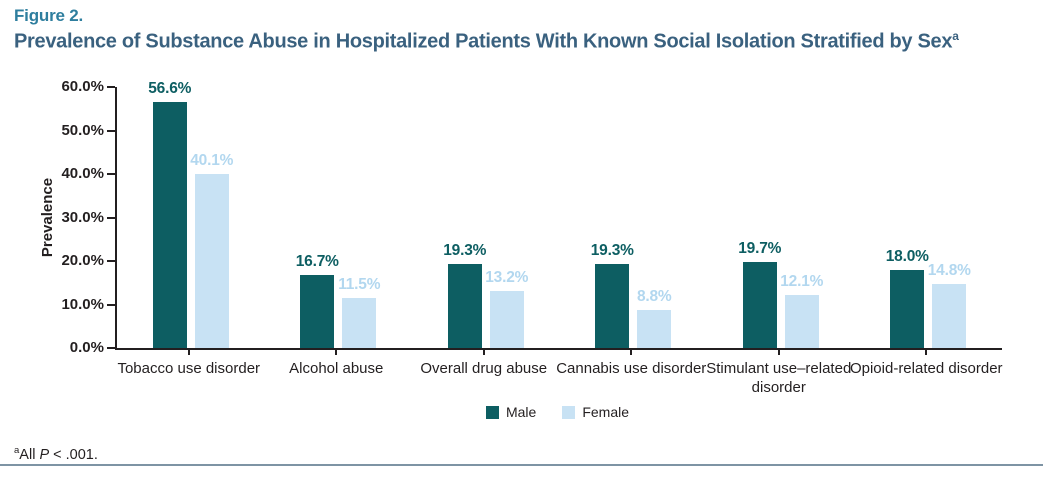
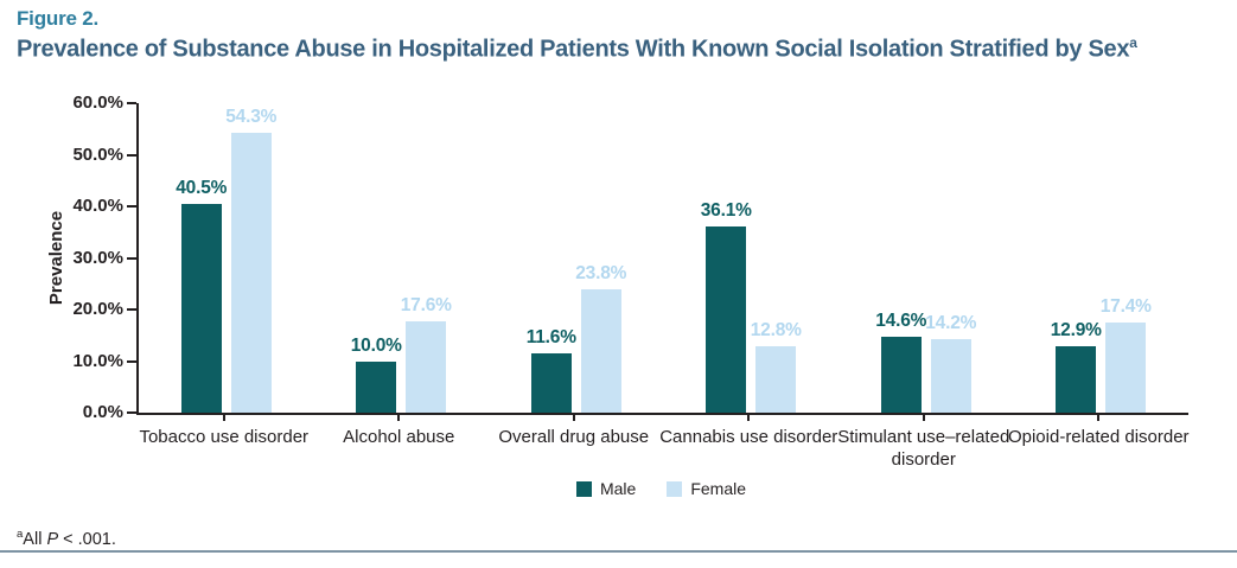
Male/Tobacco use disorder: 56.6% -> 40.5%
Female/Tobacco use disorder: 40.1% -> 54.3%
Male/Alcohol abuse: 16.7% -> 10.0%
Female/Alcohol abuse: 11.5% -> 17.6%
Male/Overall drug abuse: 19.3% -> 11.6%
Female/Overall drug abuse: 13.2% -> 23.8%
Male/Cannabis use disorder: 19.3% -> 36.1%
Female/Cannabis use disorder: 8.8% -> 12.8%
Male/Stimulant use–related disorder: 19.7% -> 14.6%
Female/Stimulant use–related disorder: 12.1% -> 14.2%
Male/Opioid-related disorder: 18.0% -> 12.9%
Female/Opioid-related disorder: 14.8% -> 17.4%
